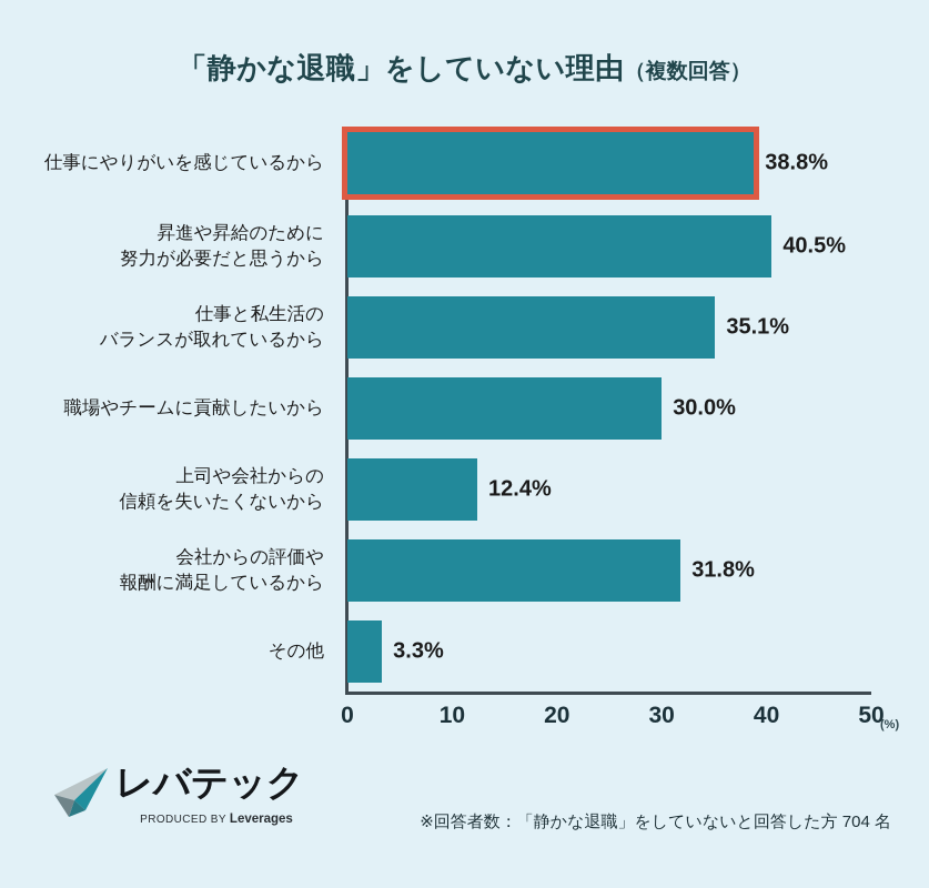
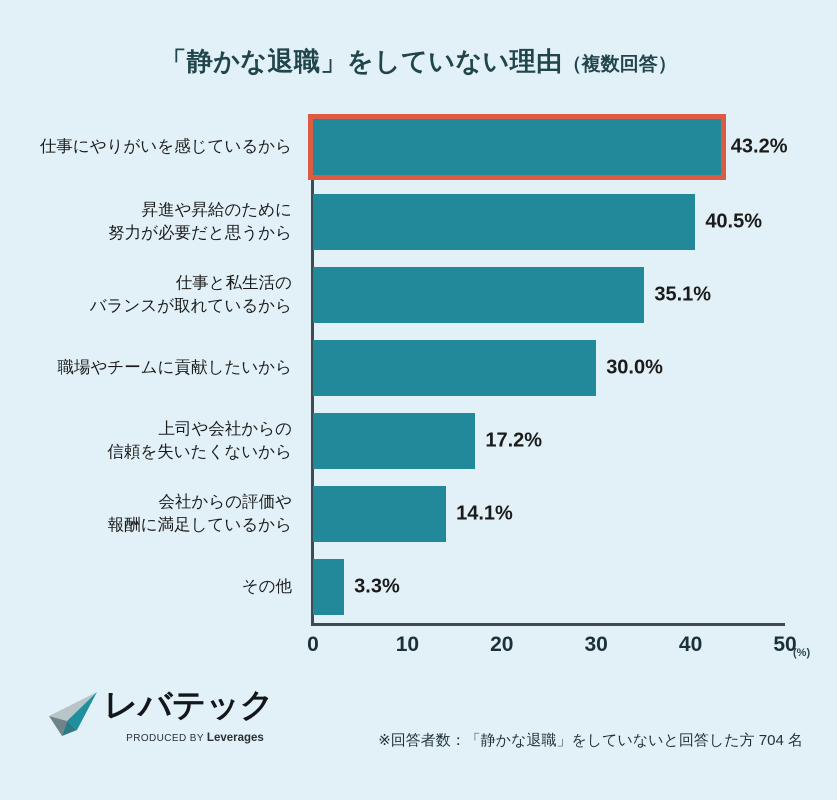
仕事にやりがいを感じているから: 38.8% -> 43.2%
上司や会社からの 信頼を失いたくないから: 12.4% -> 17.2%
会社からの評価や 報酬に満足しているから: 31.8% -> 14.1%
